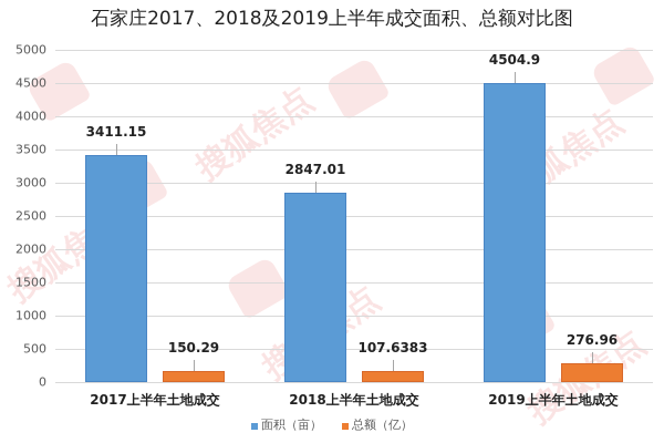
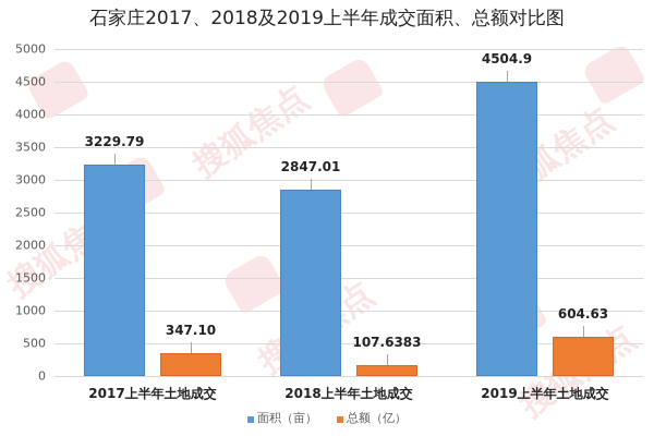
面积（亩）/2017上半年土地成交: 3411.15 -> 3229.79
总额（亿）/2017上半年土地成交: 150.29 -> 347.10
总额（亿）/2019上半年土地成交: 276.96 -> 604.63
